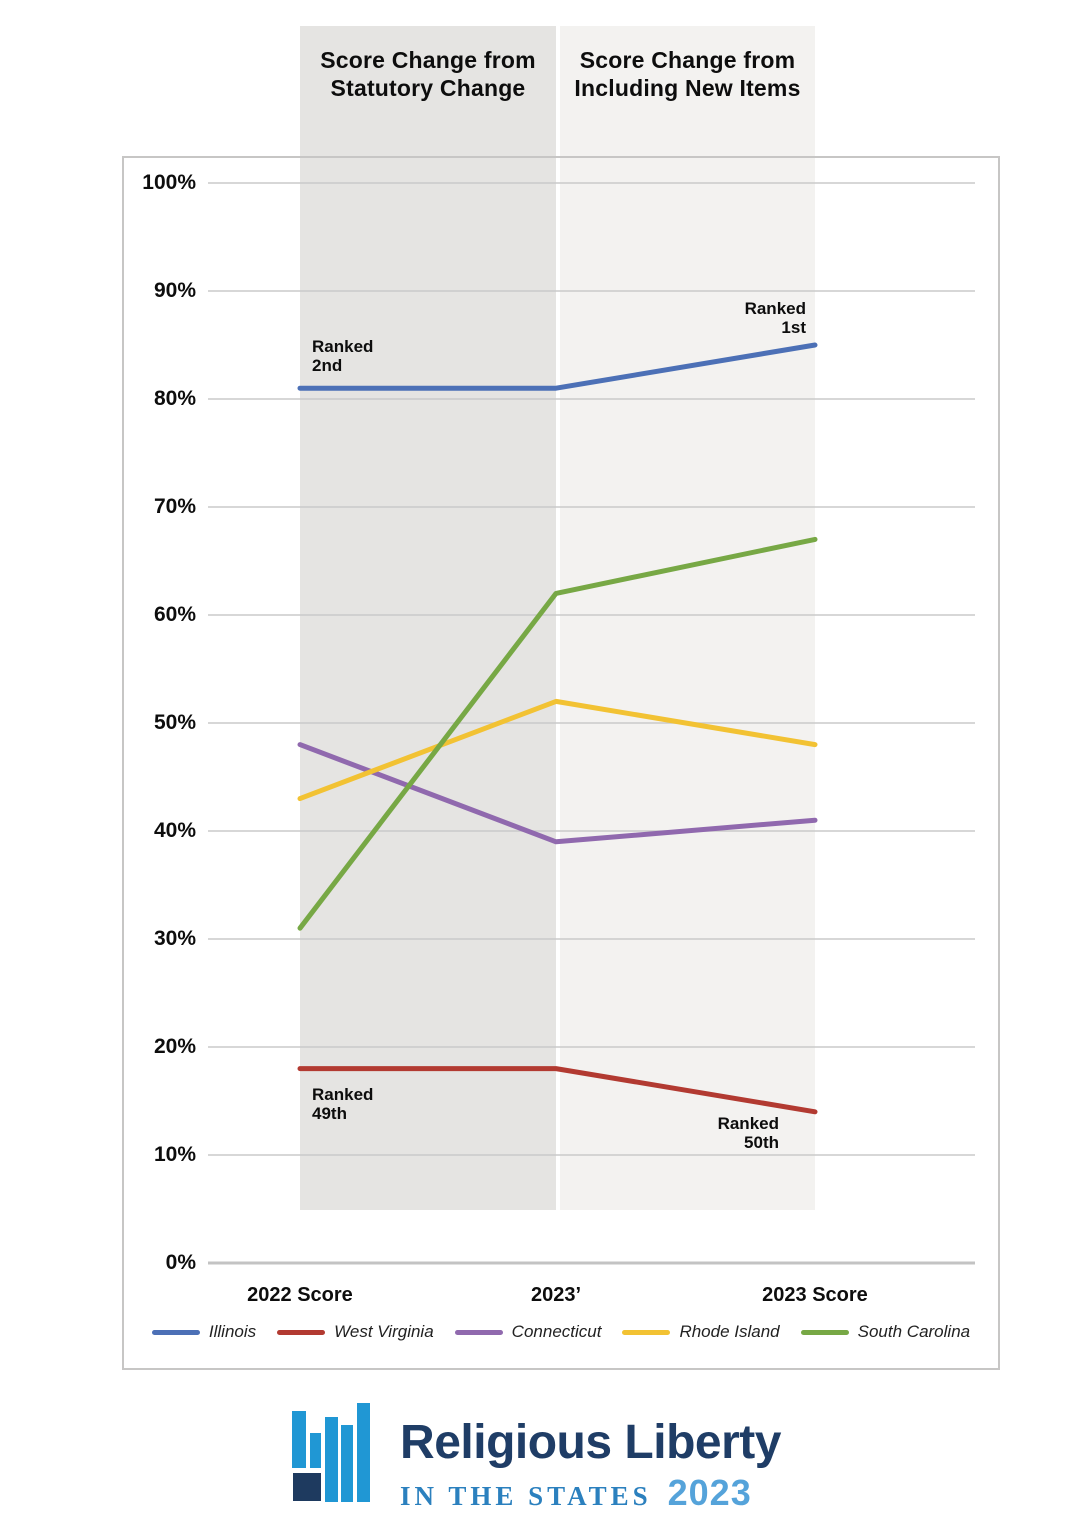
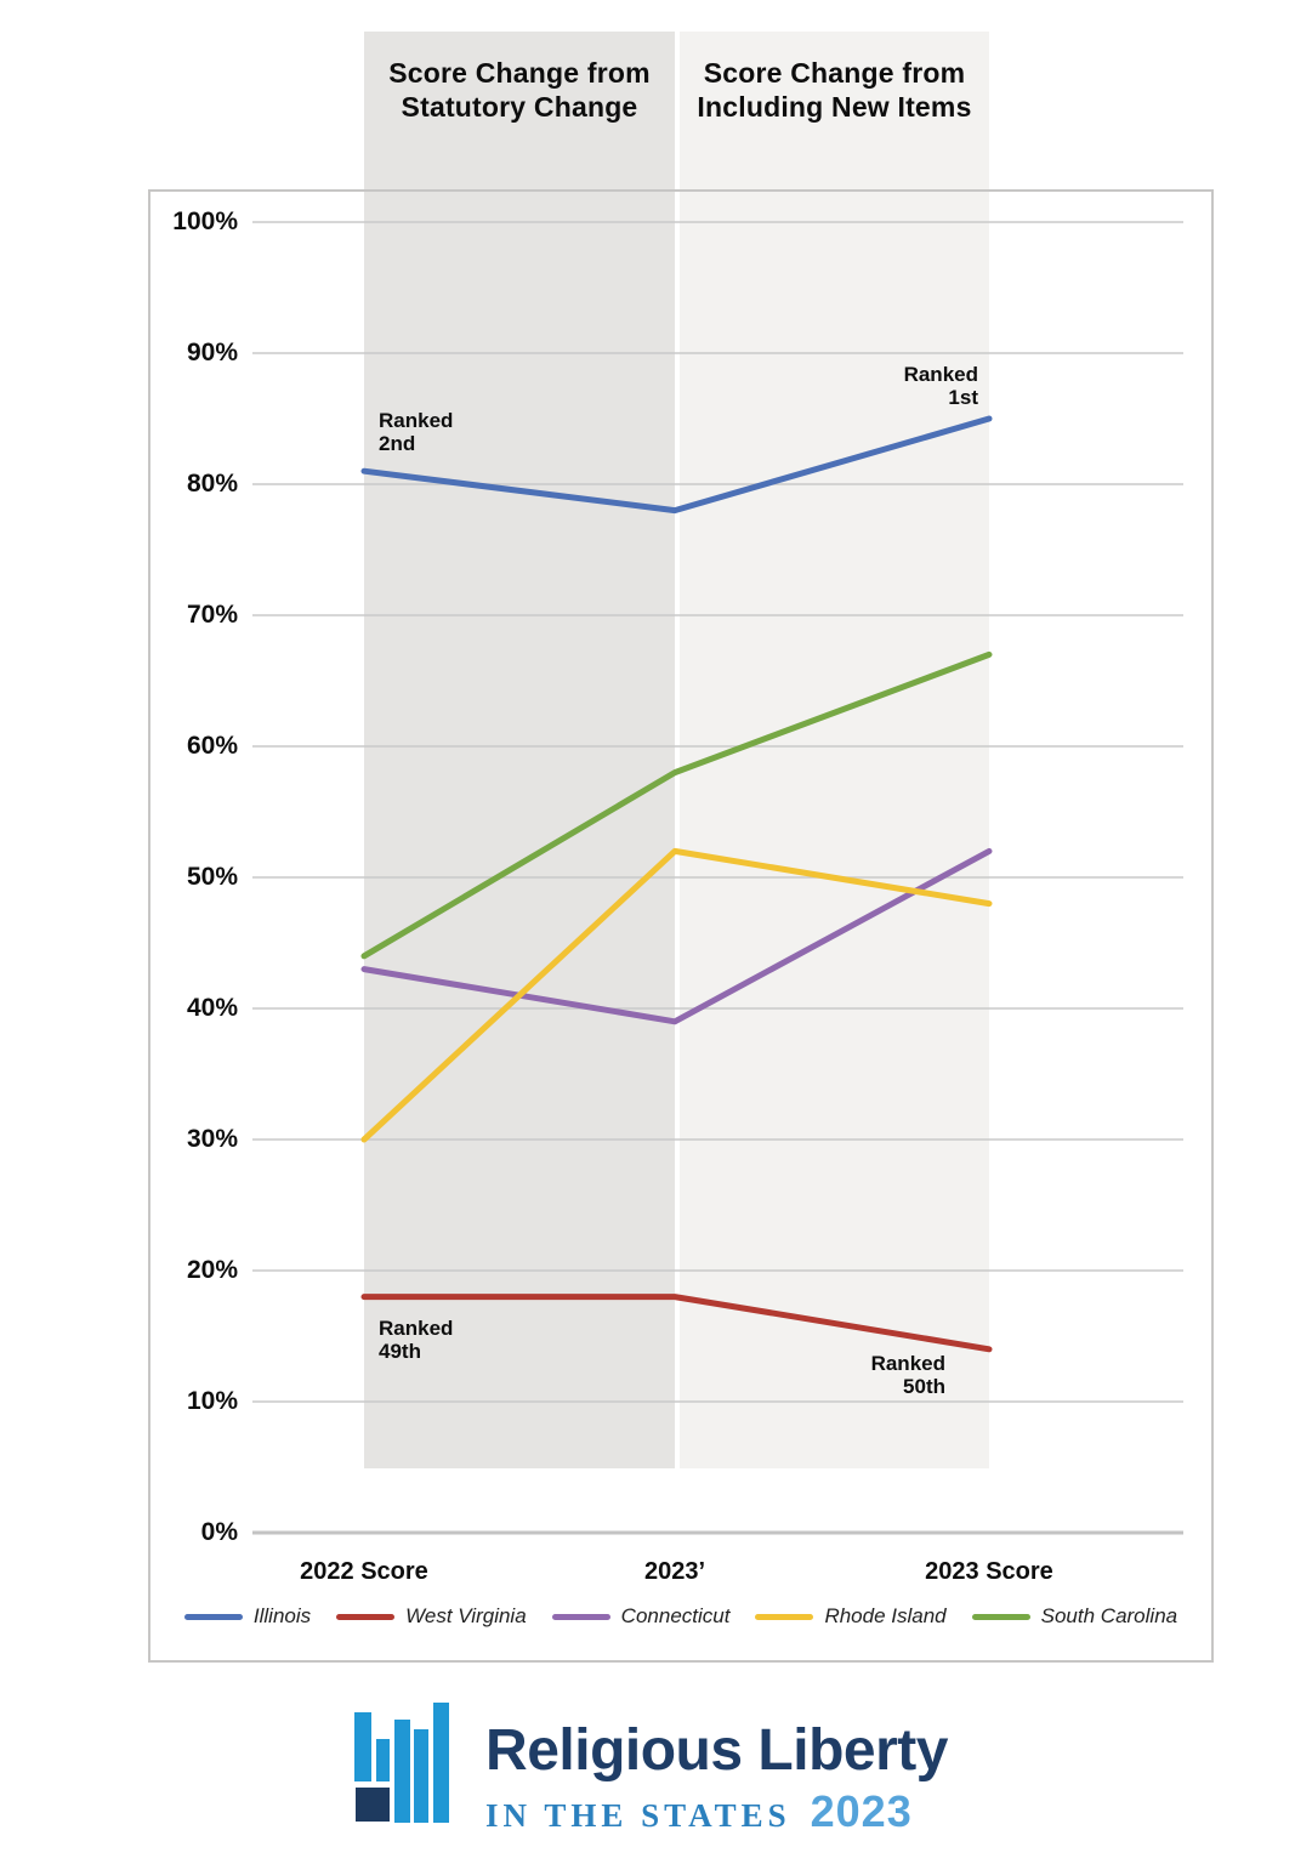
Connecticut/2022 Score: 48% -> 43%
Rhode Island/2022 Score: 43% -> 30%
South Carolina/2022 Score: 31% -> 44%
Illinois/2023’: 81% -> 78%
South Carolina/2023’: 62% -> 58%
Connecticut/2023 Score: 41% -> 52%
